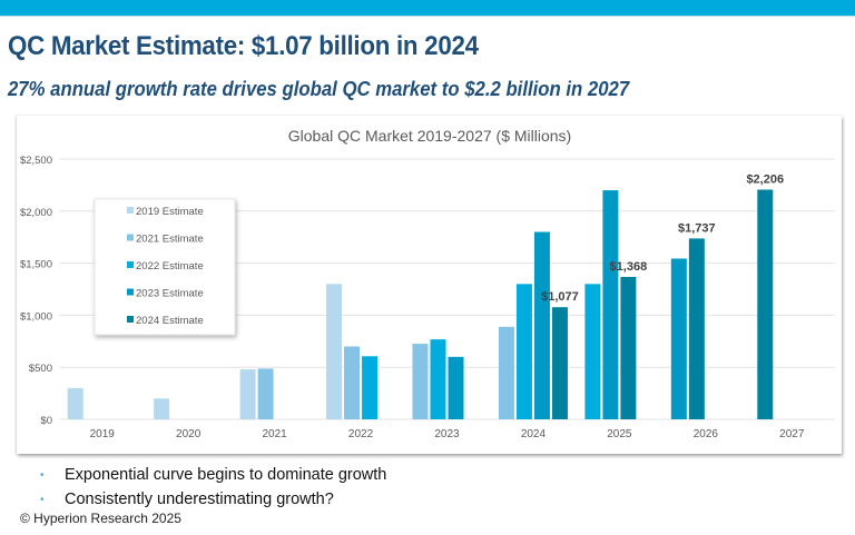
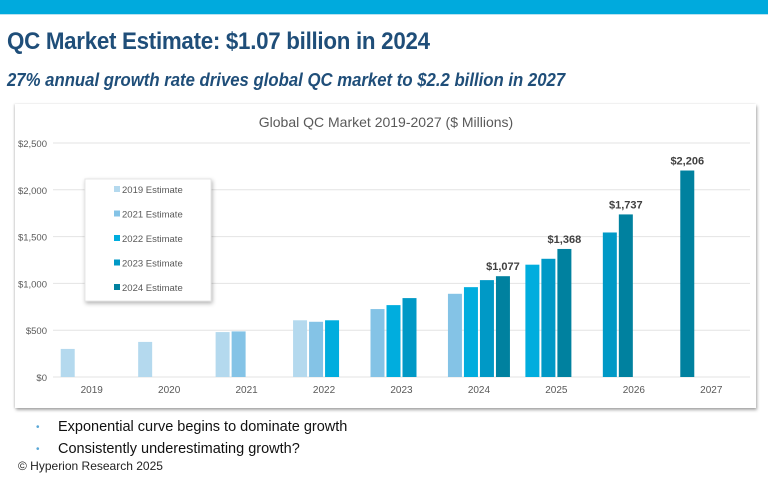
2019 Estimate/2020: $200 -> $400
2019 Estimate/2022: $1300 -> $600
2021 Estimate/2022: $700 -> $600
2023 Estimate/2023: $600 -> $800
2022 Estimate/2024: $1300 -> $1000
2023 Estimate/2024: $1800 -> $1000
2022 Estimate/2025: $1300 -> $1200
2023 Estimate/2025: $2200 -> $1300
